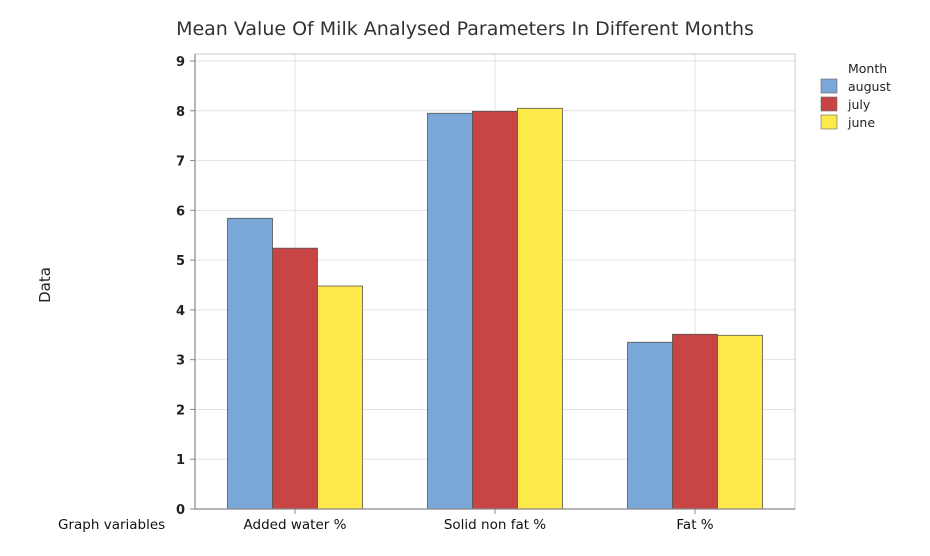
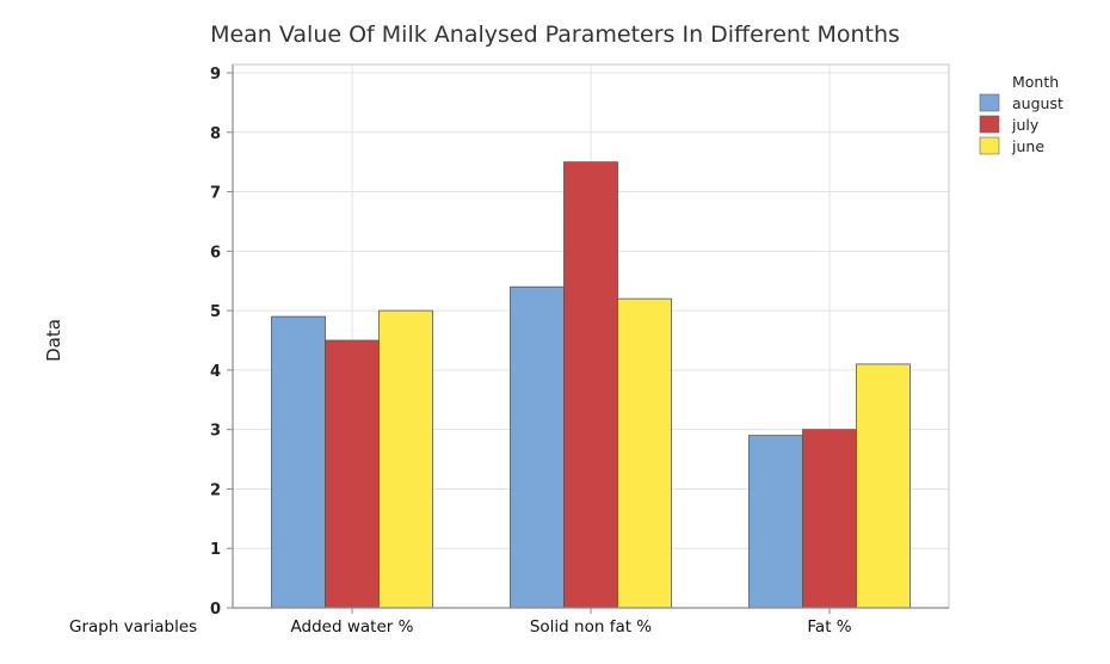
august/Added water %: 5.8 -> 4.9
july/Added water %: 5.2 -> 4.5
june/Added water %: 4.5 -> 5.0
august/Solid non fat %: 8.0 -> 5.4
july/Solid non fat %: 8.0 -> 7.5
june/Solid non fat %: 8.1 -> 5.2
august/Fat %: 3.4 -> 2.9
july/Fat %: 3.5 -> 3.0
june/Fat %: 3.5 -> 4.1
